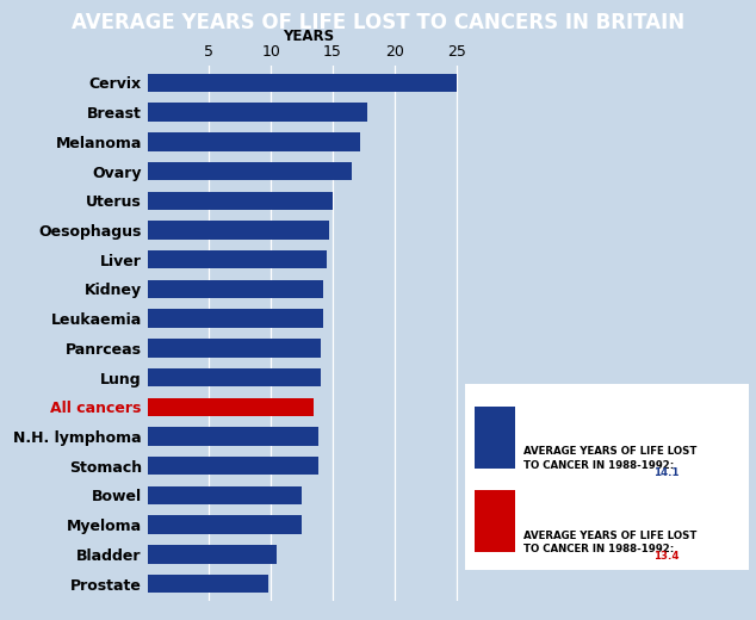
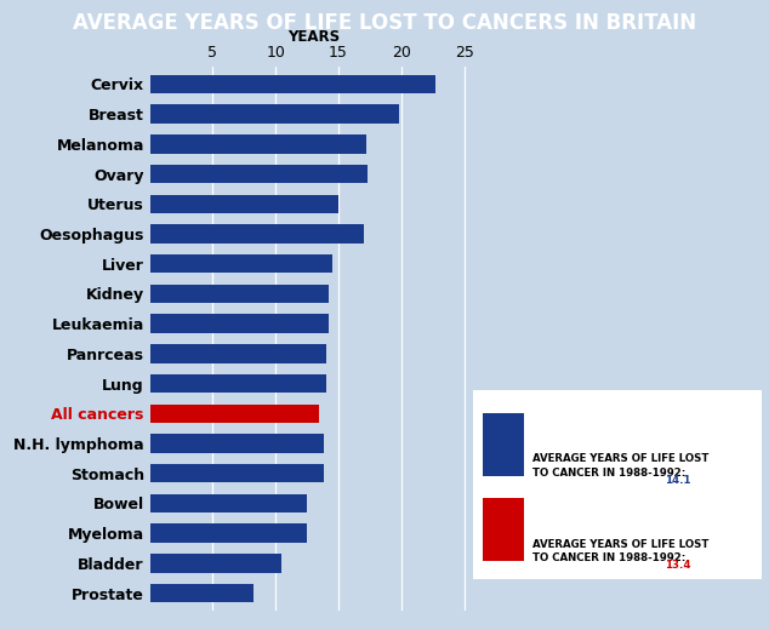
Cervix: 25.0 -> 22.7
Breast: 17.8 -> 19.8
Ovary: 16.5 -> 17.3
Oesophagus: 14.7 -> 17.0
Prostate: 9.8 -> 8.2
